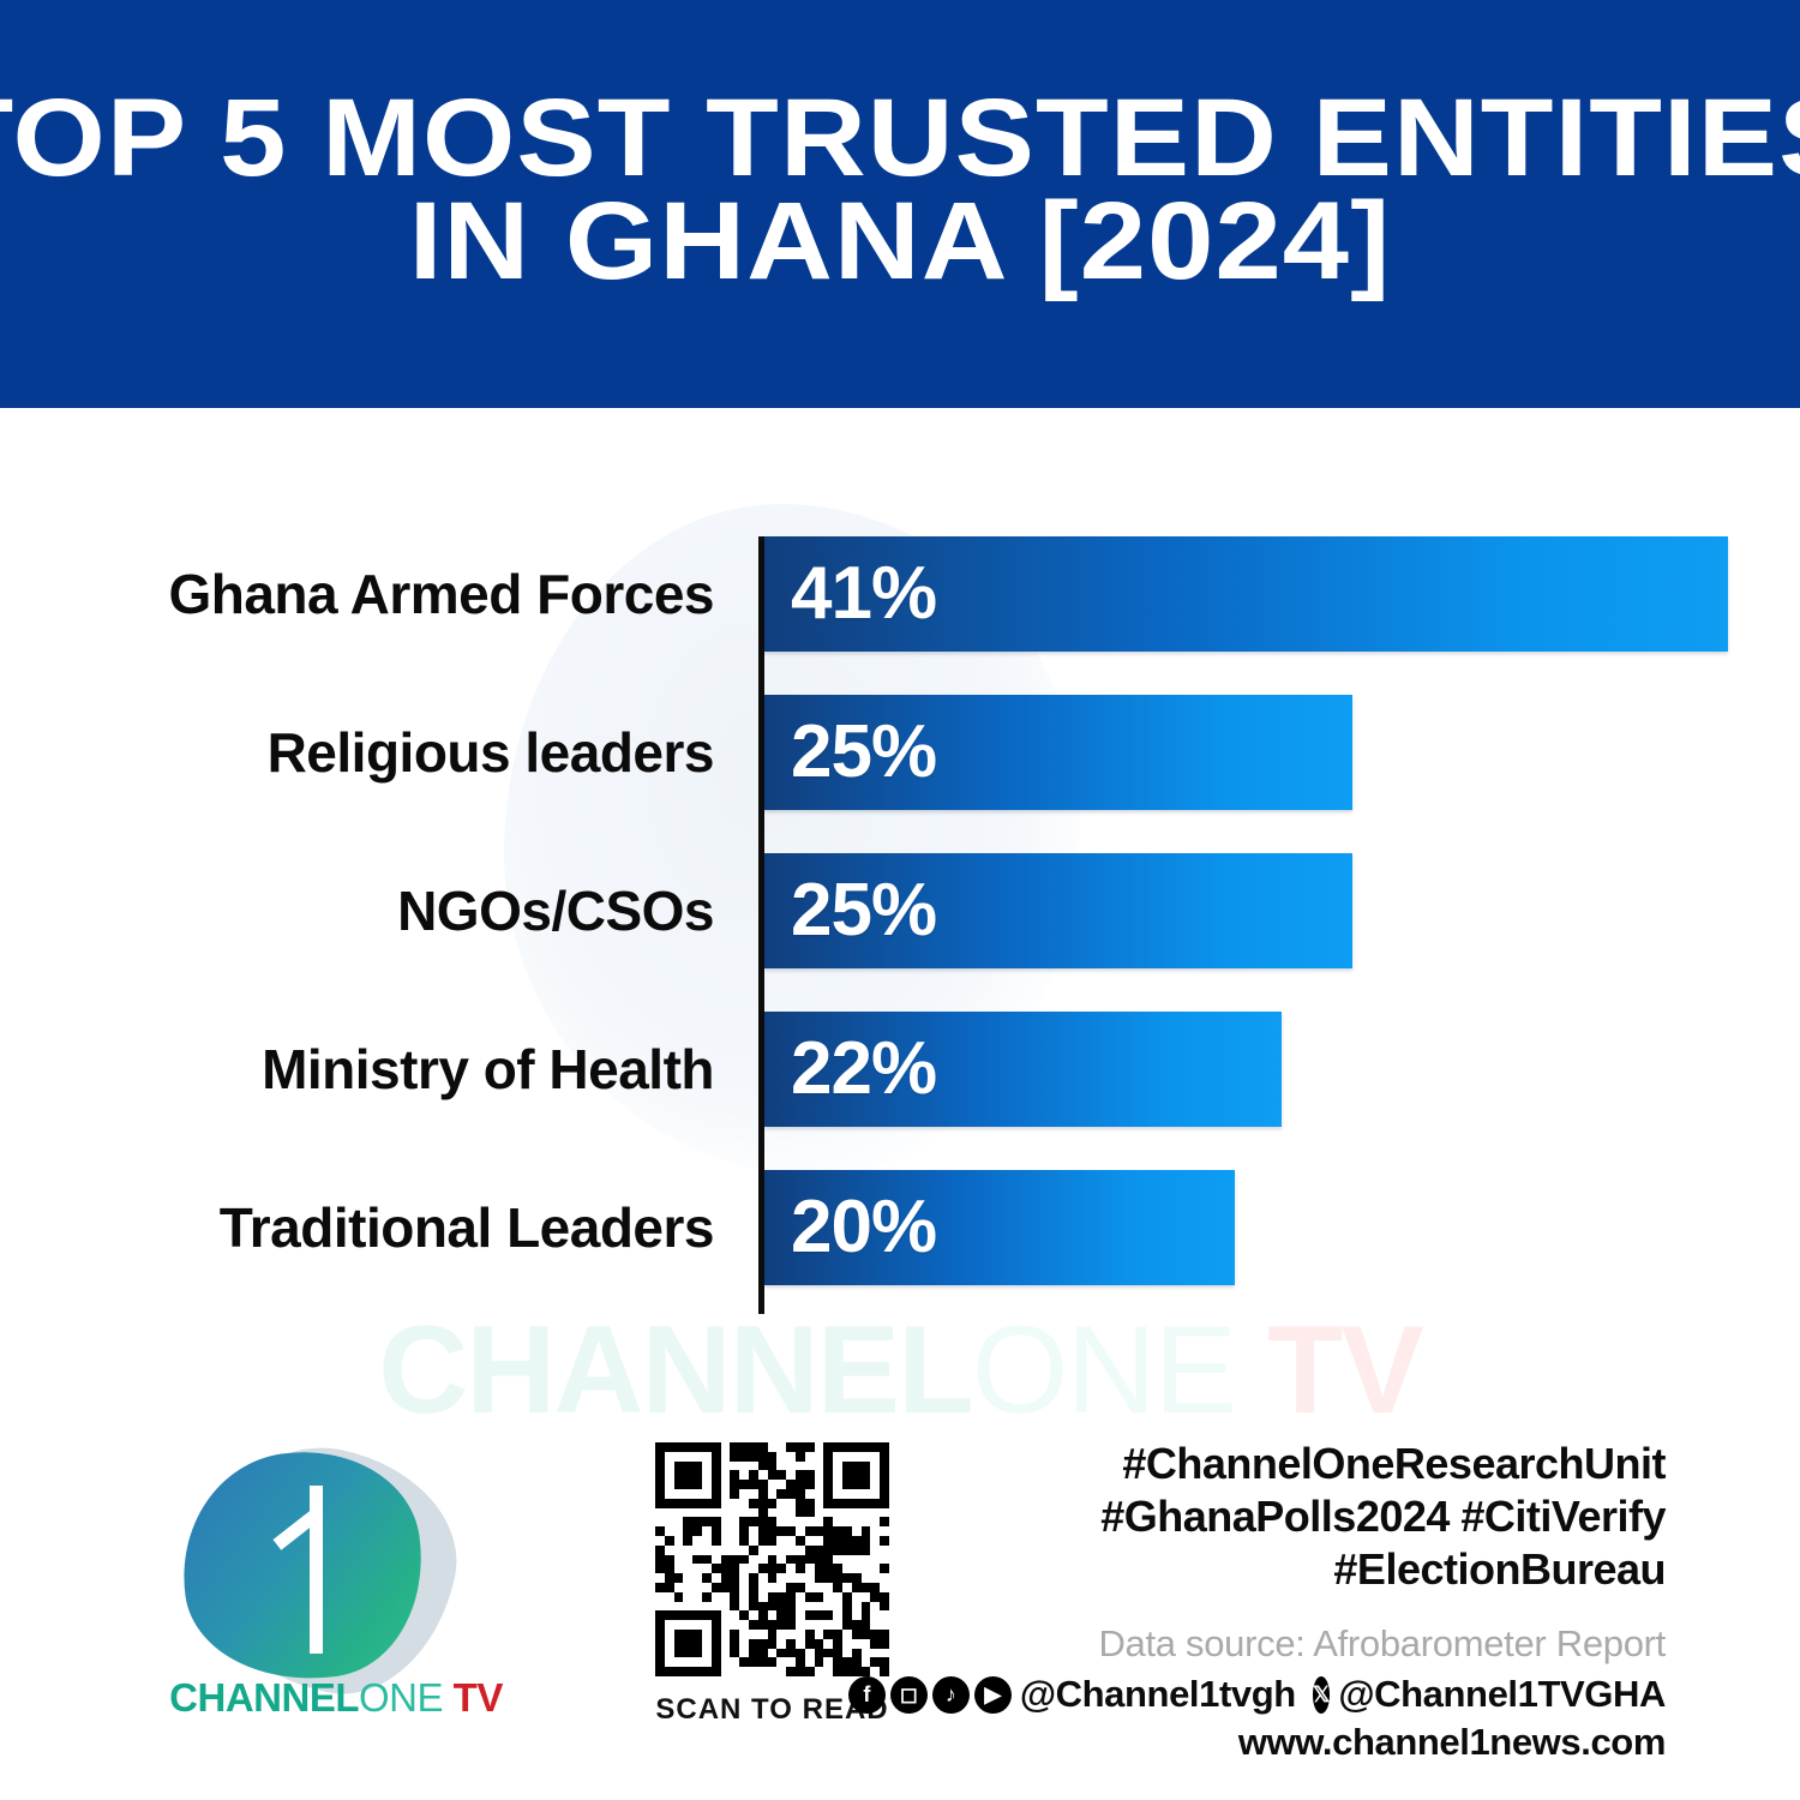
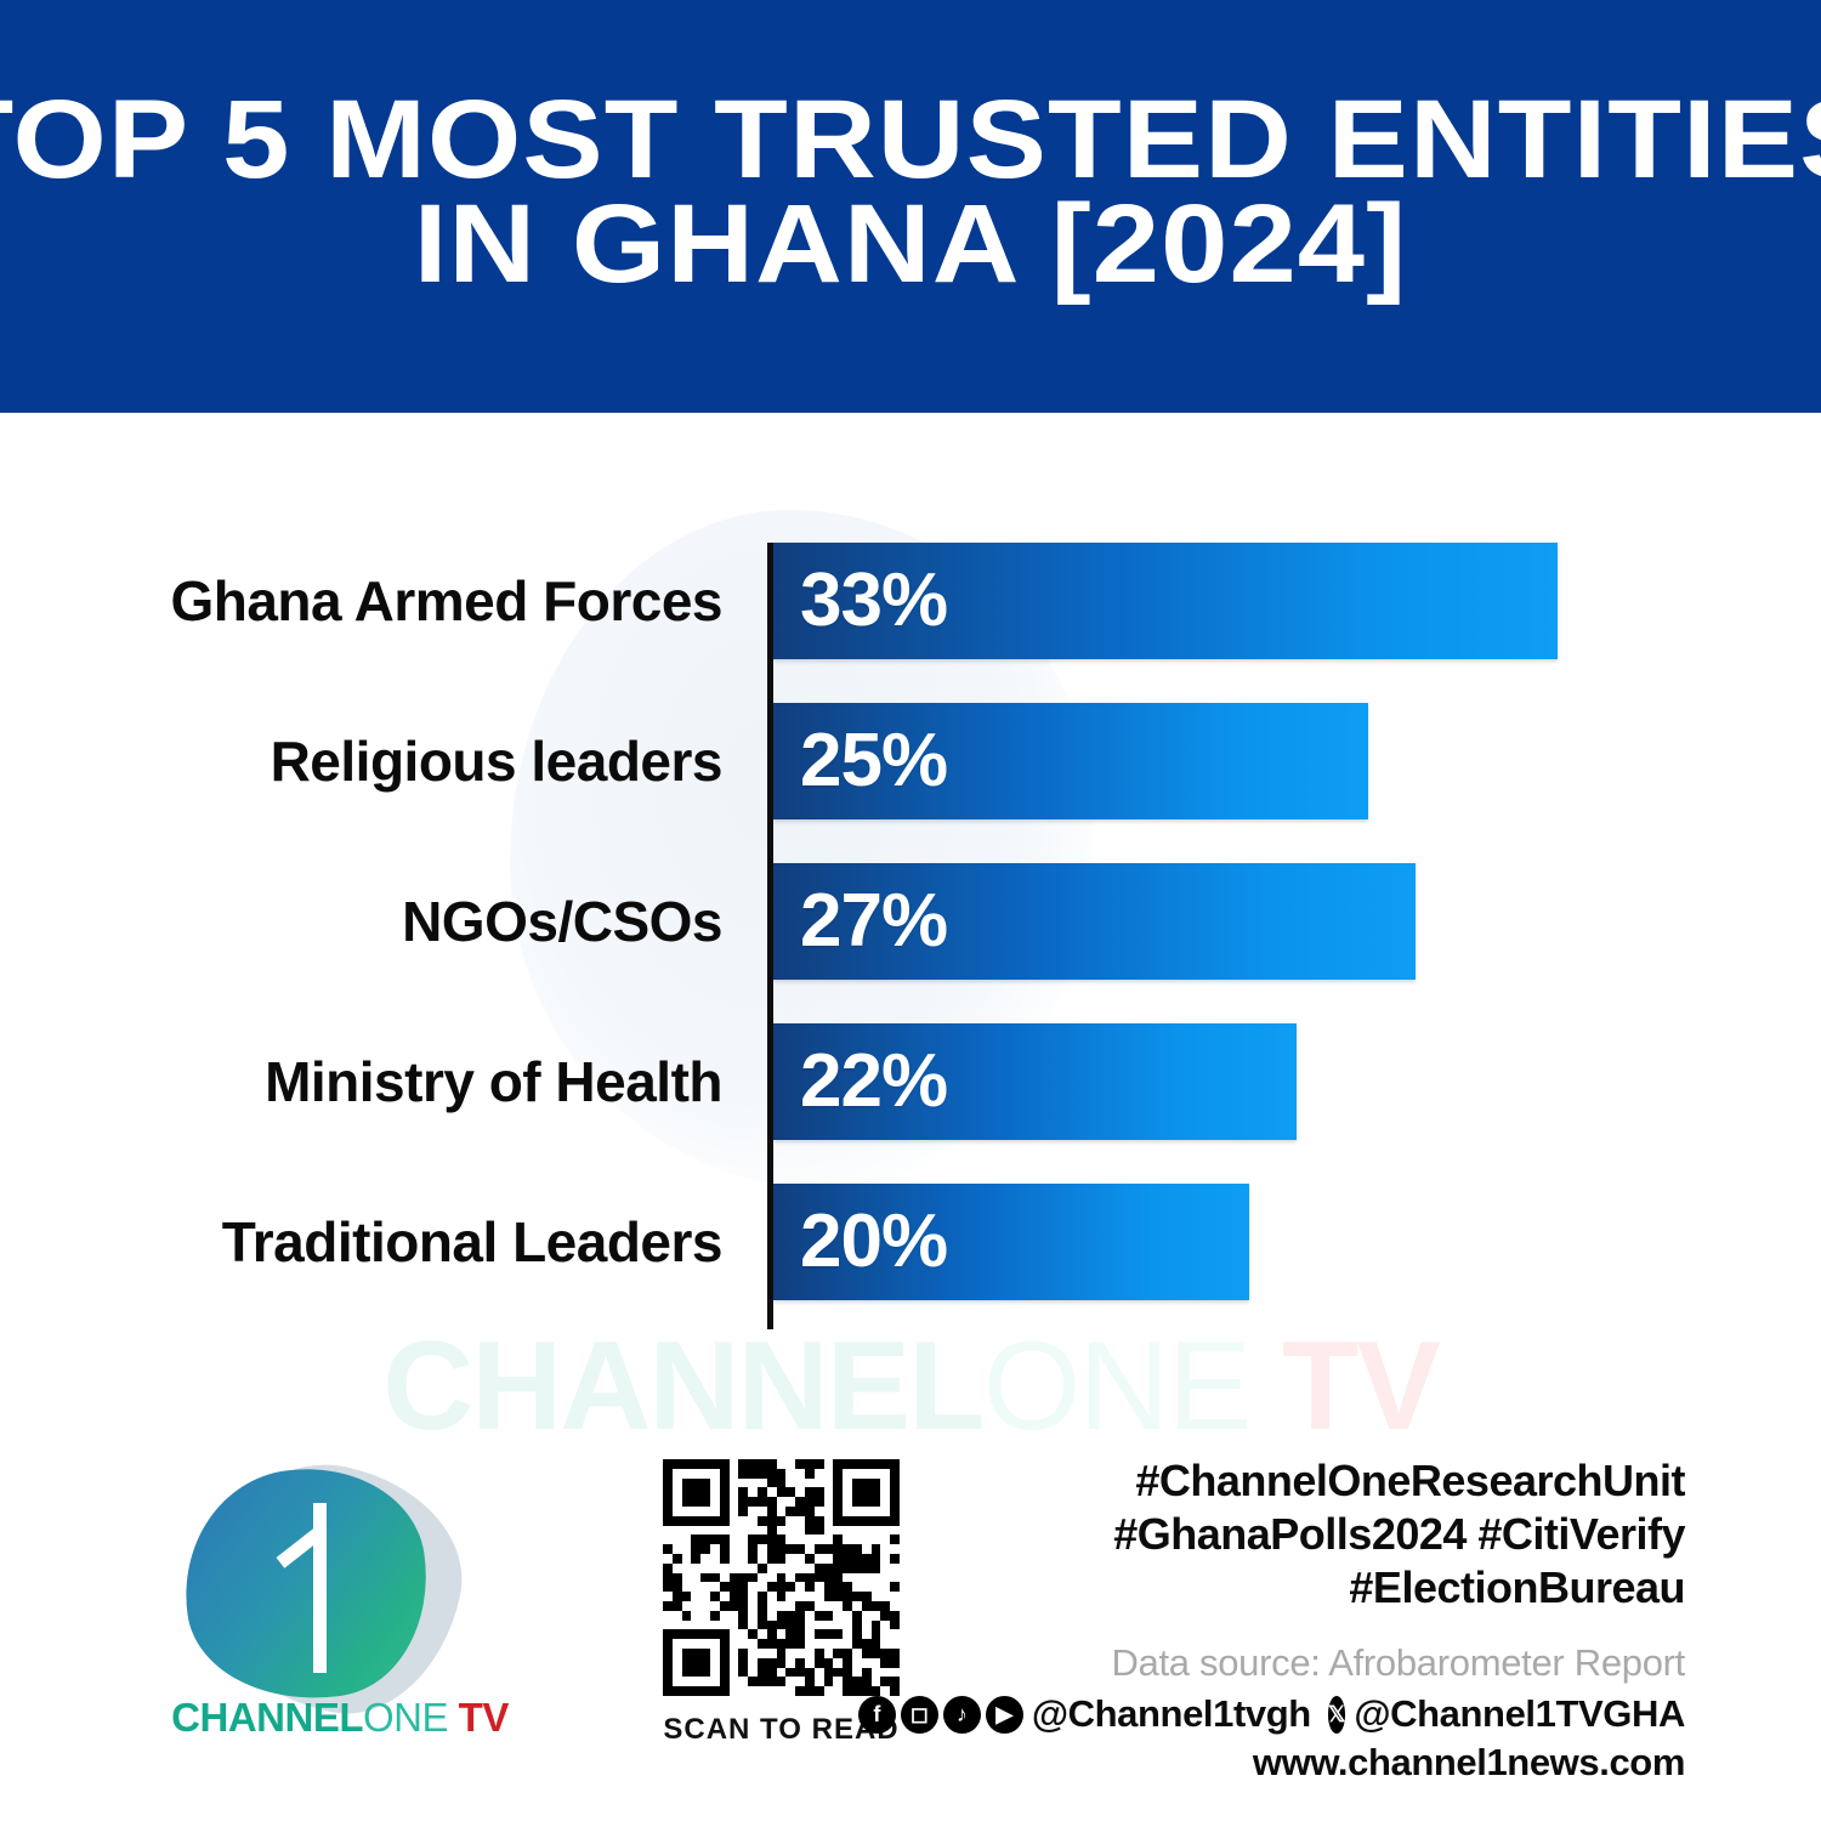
Ghana Armed Forces: 41% -> 33%
NGOs/CSOs: 25% -> 27%
